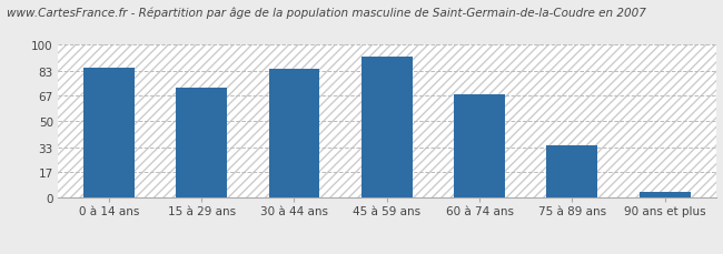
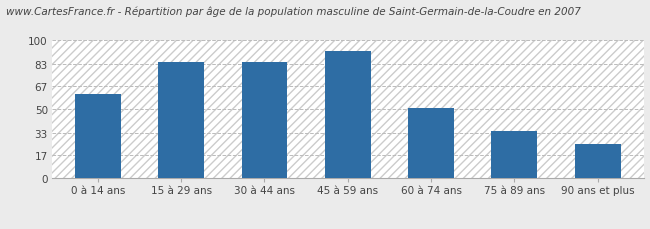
0 à 14 ans: 85 -> 61
15 à 29 ans: 72 -> 84
60 à 74 ans: 68 -> 51
90 ans et plus: 4 -> 25
